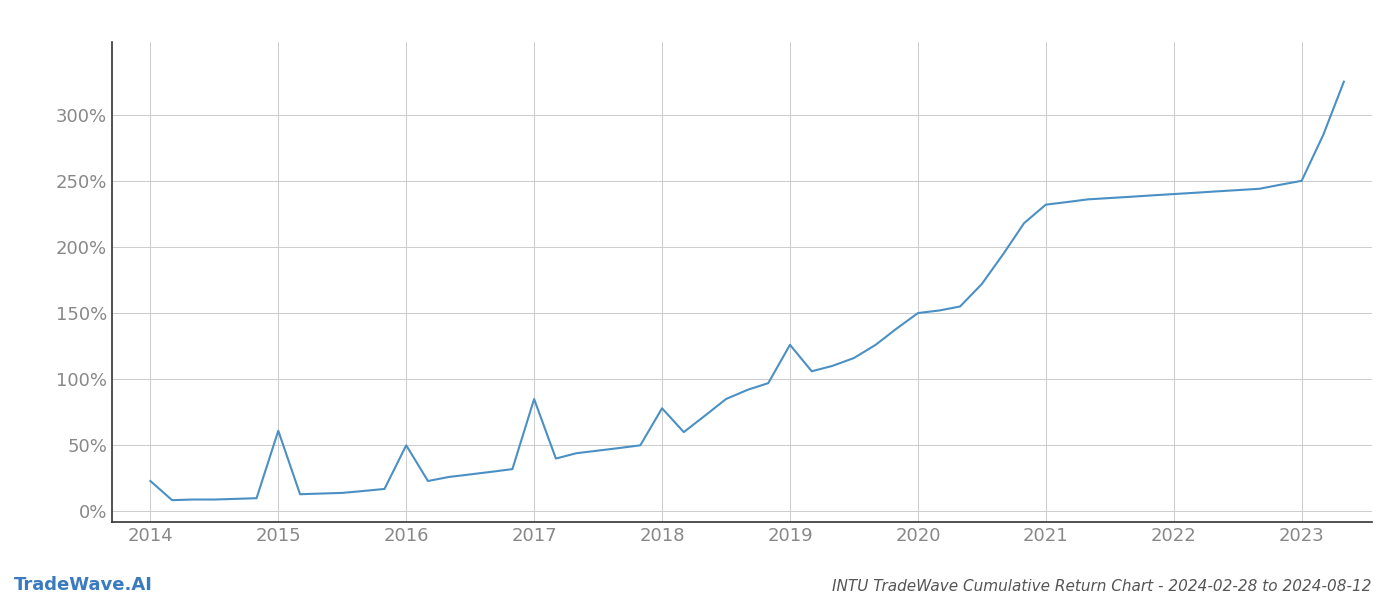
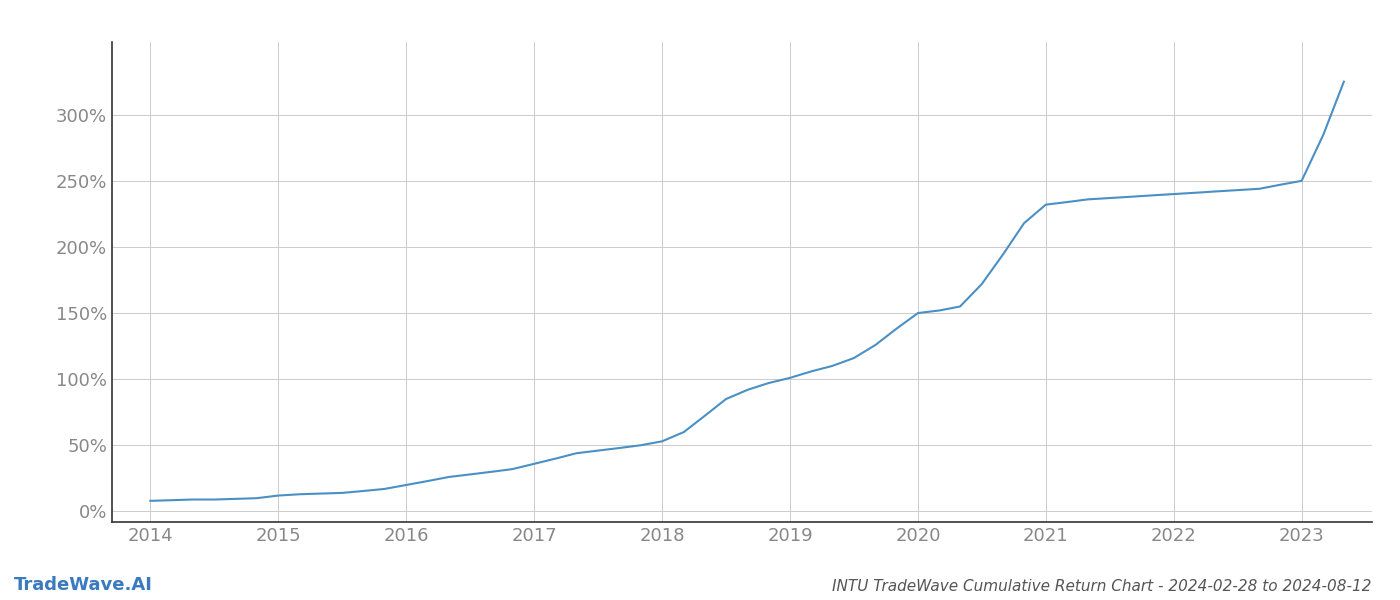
2014: 23% -> 8%
2015: 61% -> 12%
2016: 50% -> 20%
2017: 85% -> 36%
2018: 78% -> 53%
2019: 126% -> 101%
